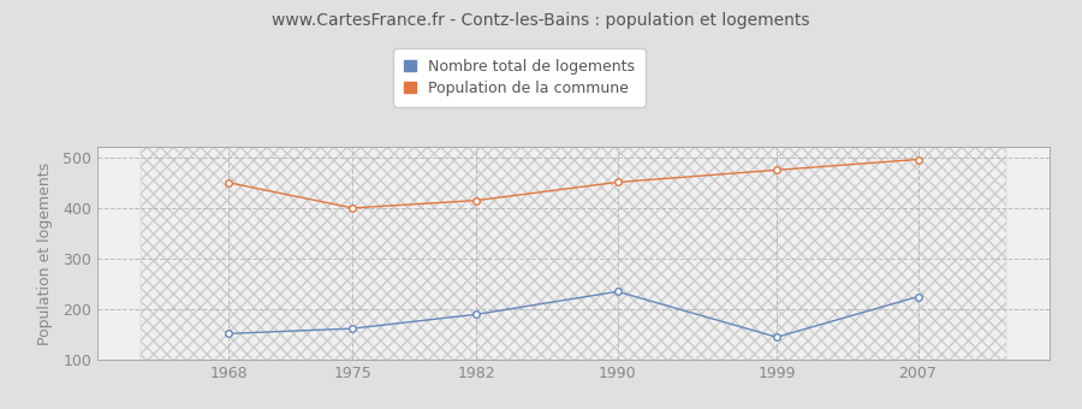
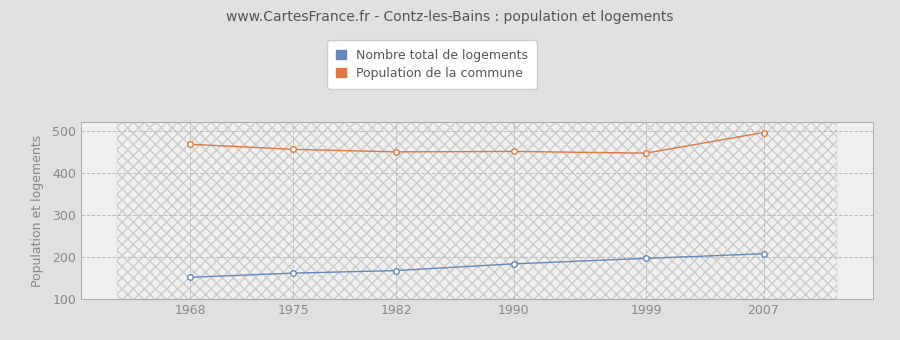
Population de la commune/1968: 450 -> 468
Population de la commune/1975: 400 -> 456
Nombre total de logements/1982: 190 -> 168
Population de la commune/1982: 415 -> 450
Nombre total de logements/1990: 235 -> 184
Nombre total de logements/1999: 145 -> 197
Population de la commune/1999: 475 -> 447
Nombre total de logements/2007: 225 -> 208
